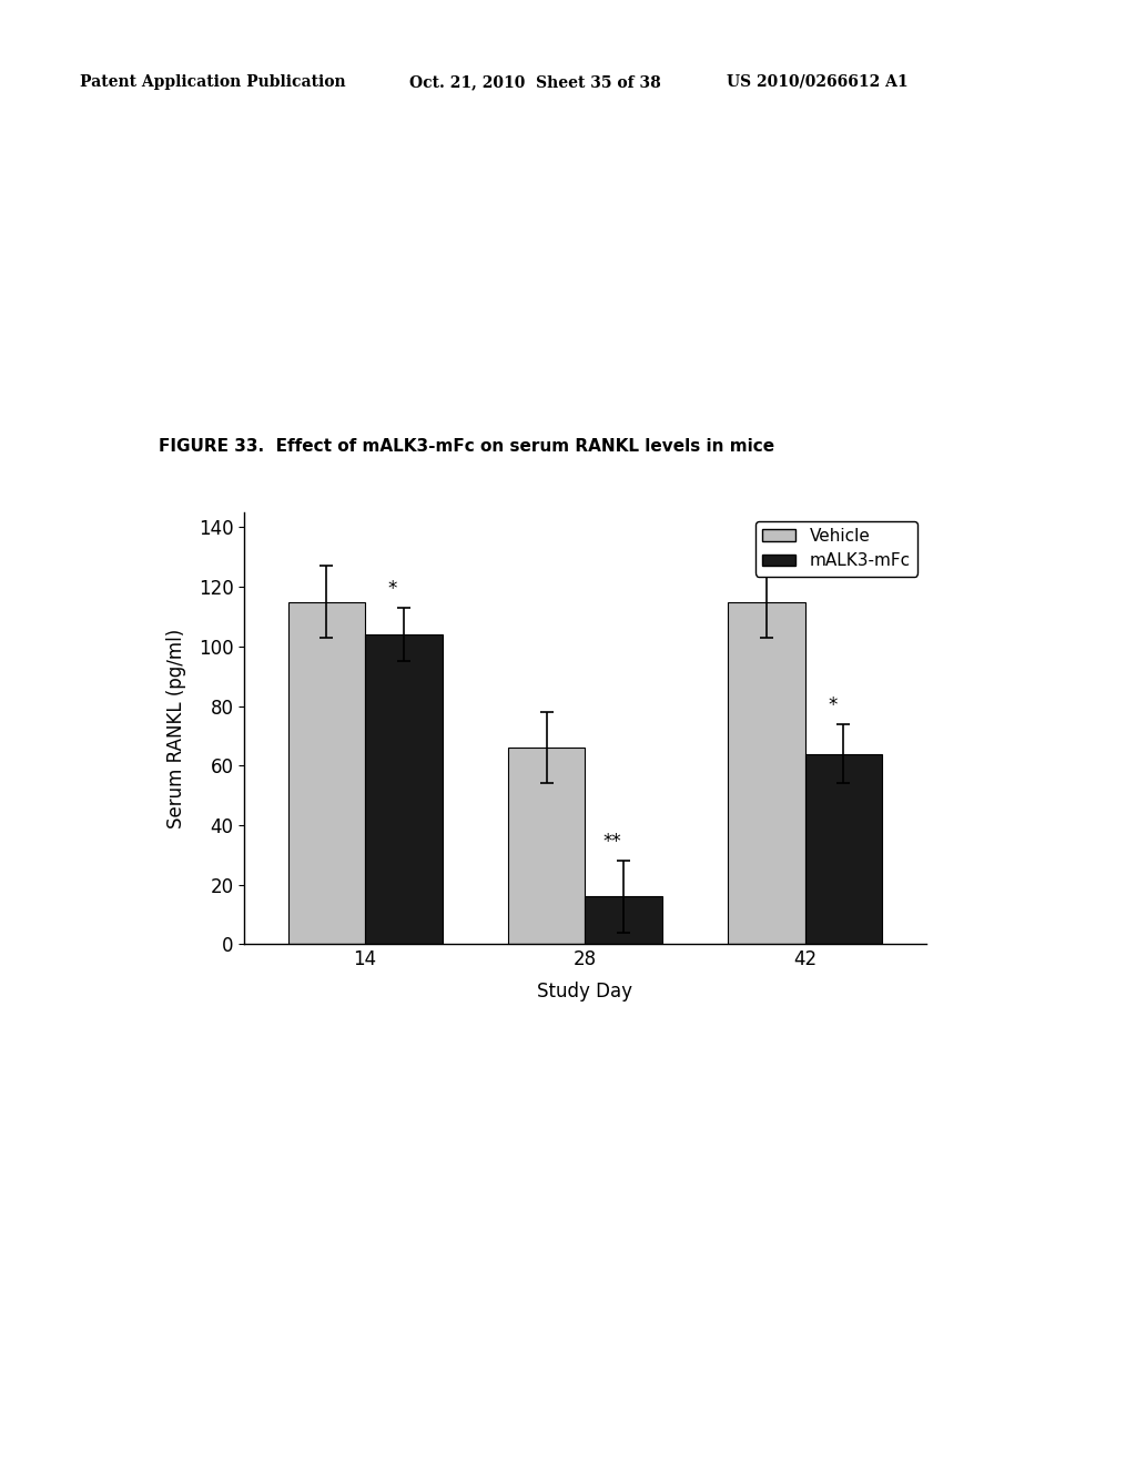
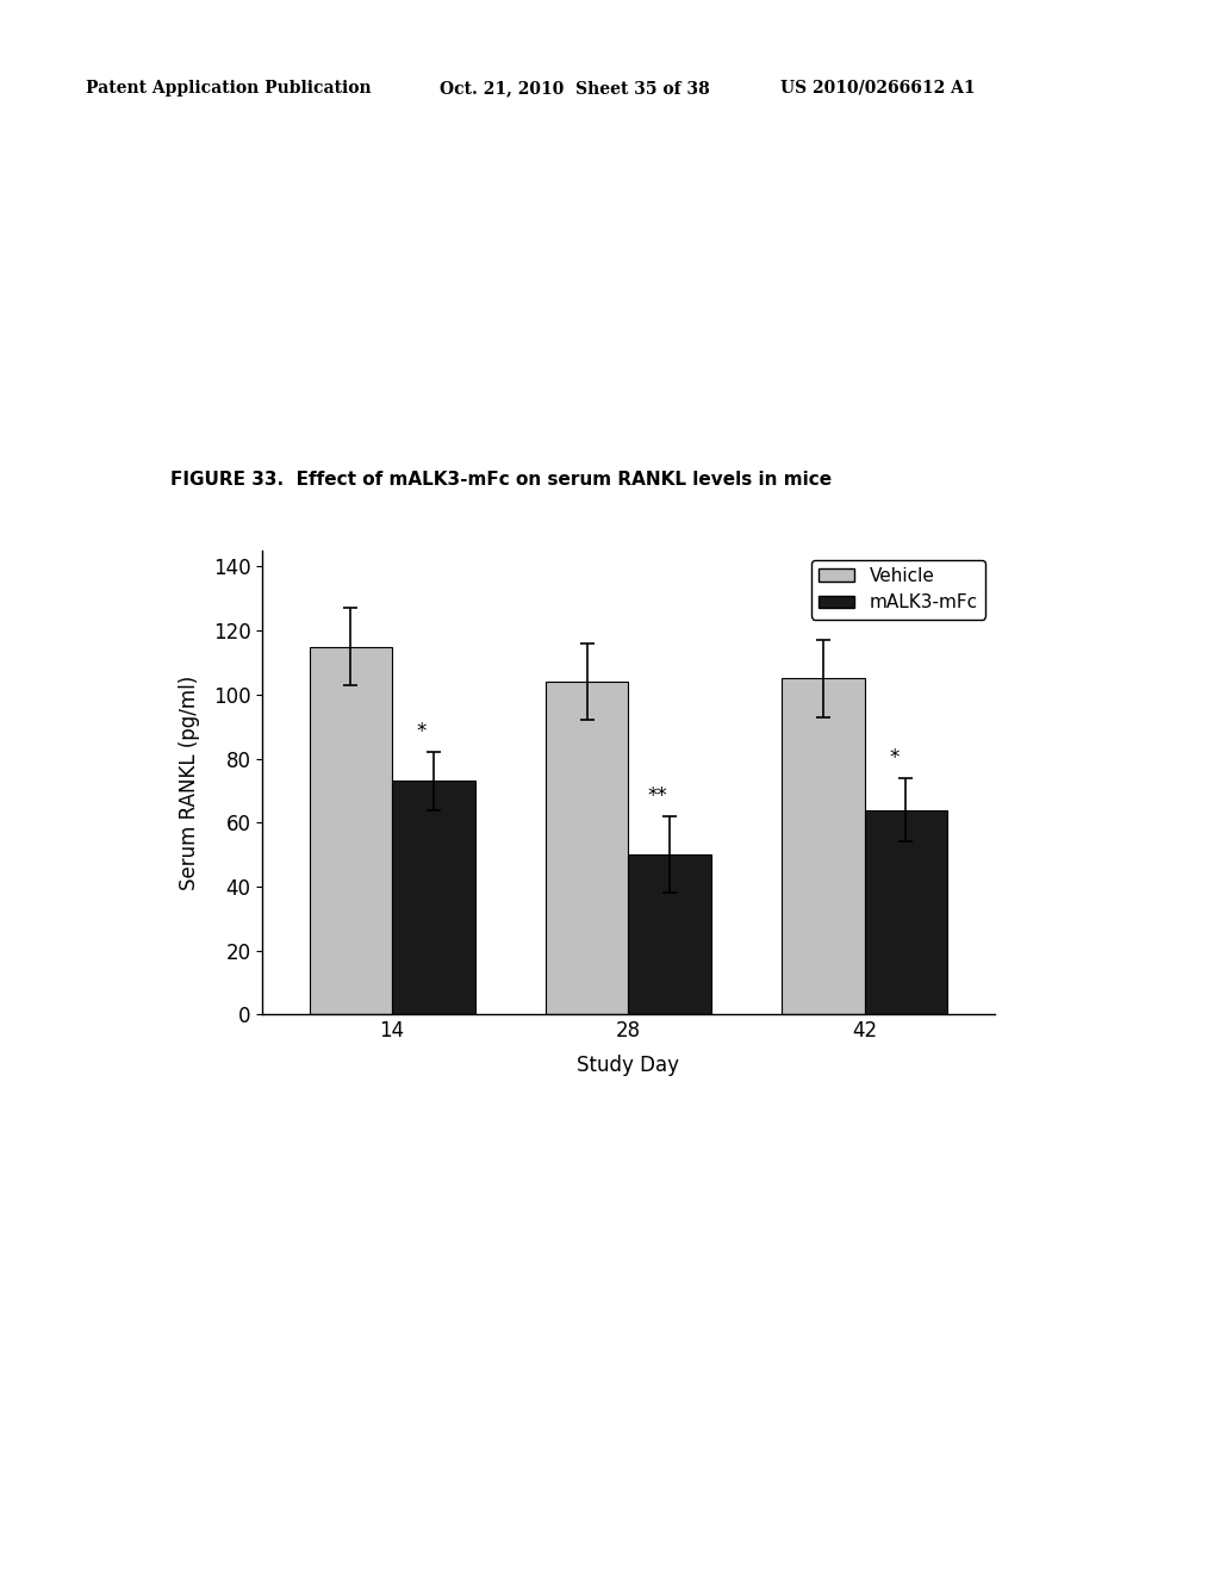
mALK3-mFc/14: 104 -> 73
Vehicle/28: 66 -> 104
mALK3-mFc/28: 16 -> 50
Vehicle/42: 115 -> 105
